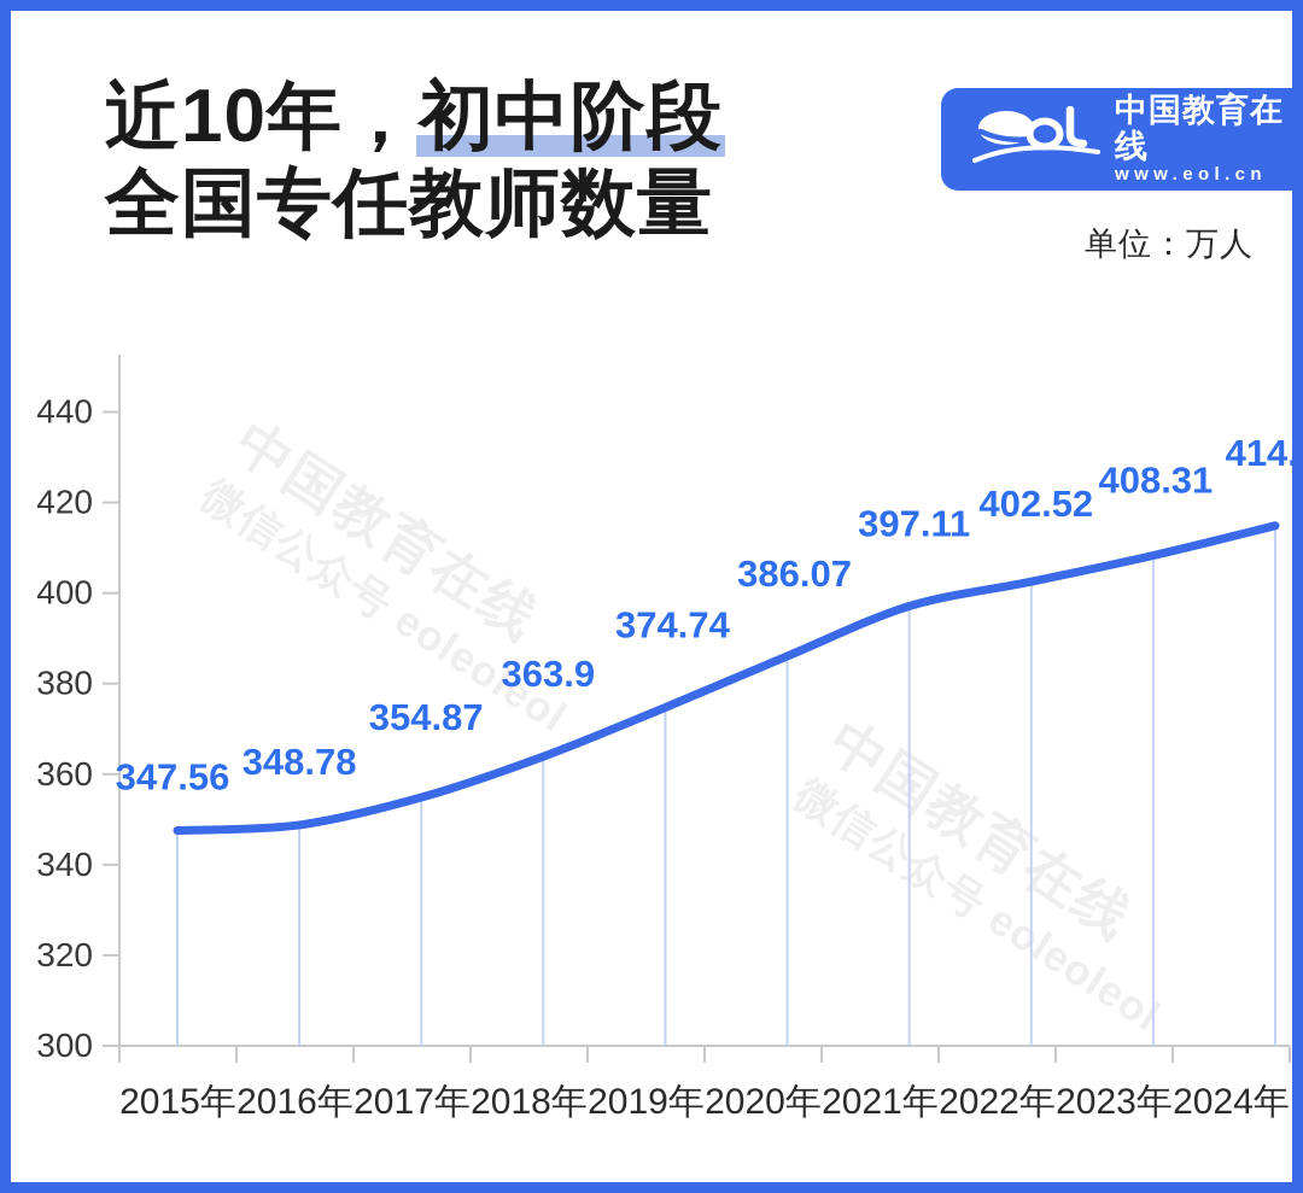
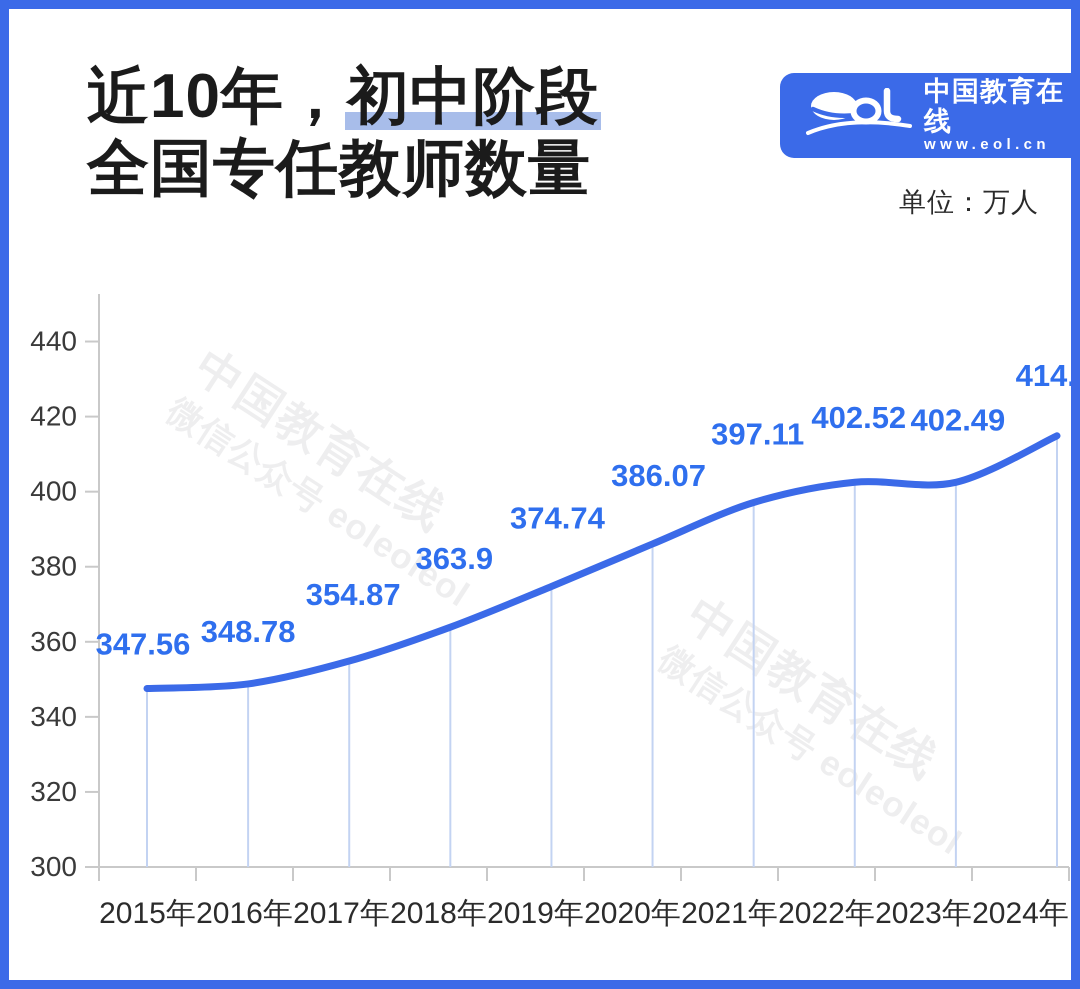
2023年: 408.31 -> 402.49
